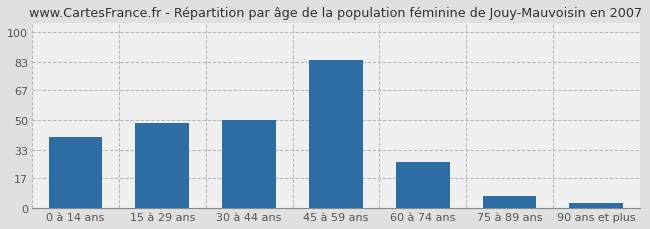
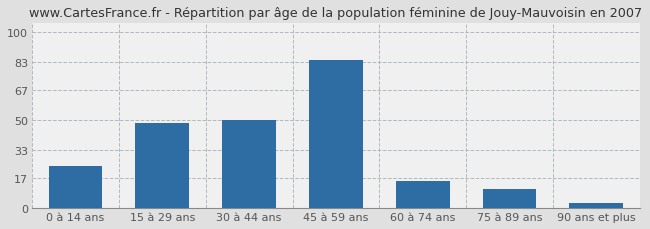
0 à 14 ans: 40 -> 24
60 à 74 ans: 26 -> 15
75 à 89 ans: 7 -> 11
